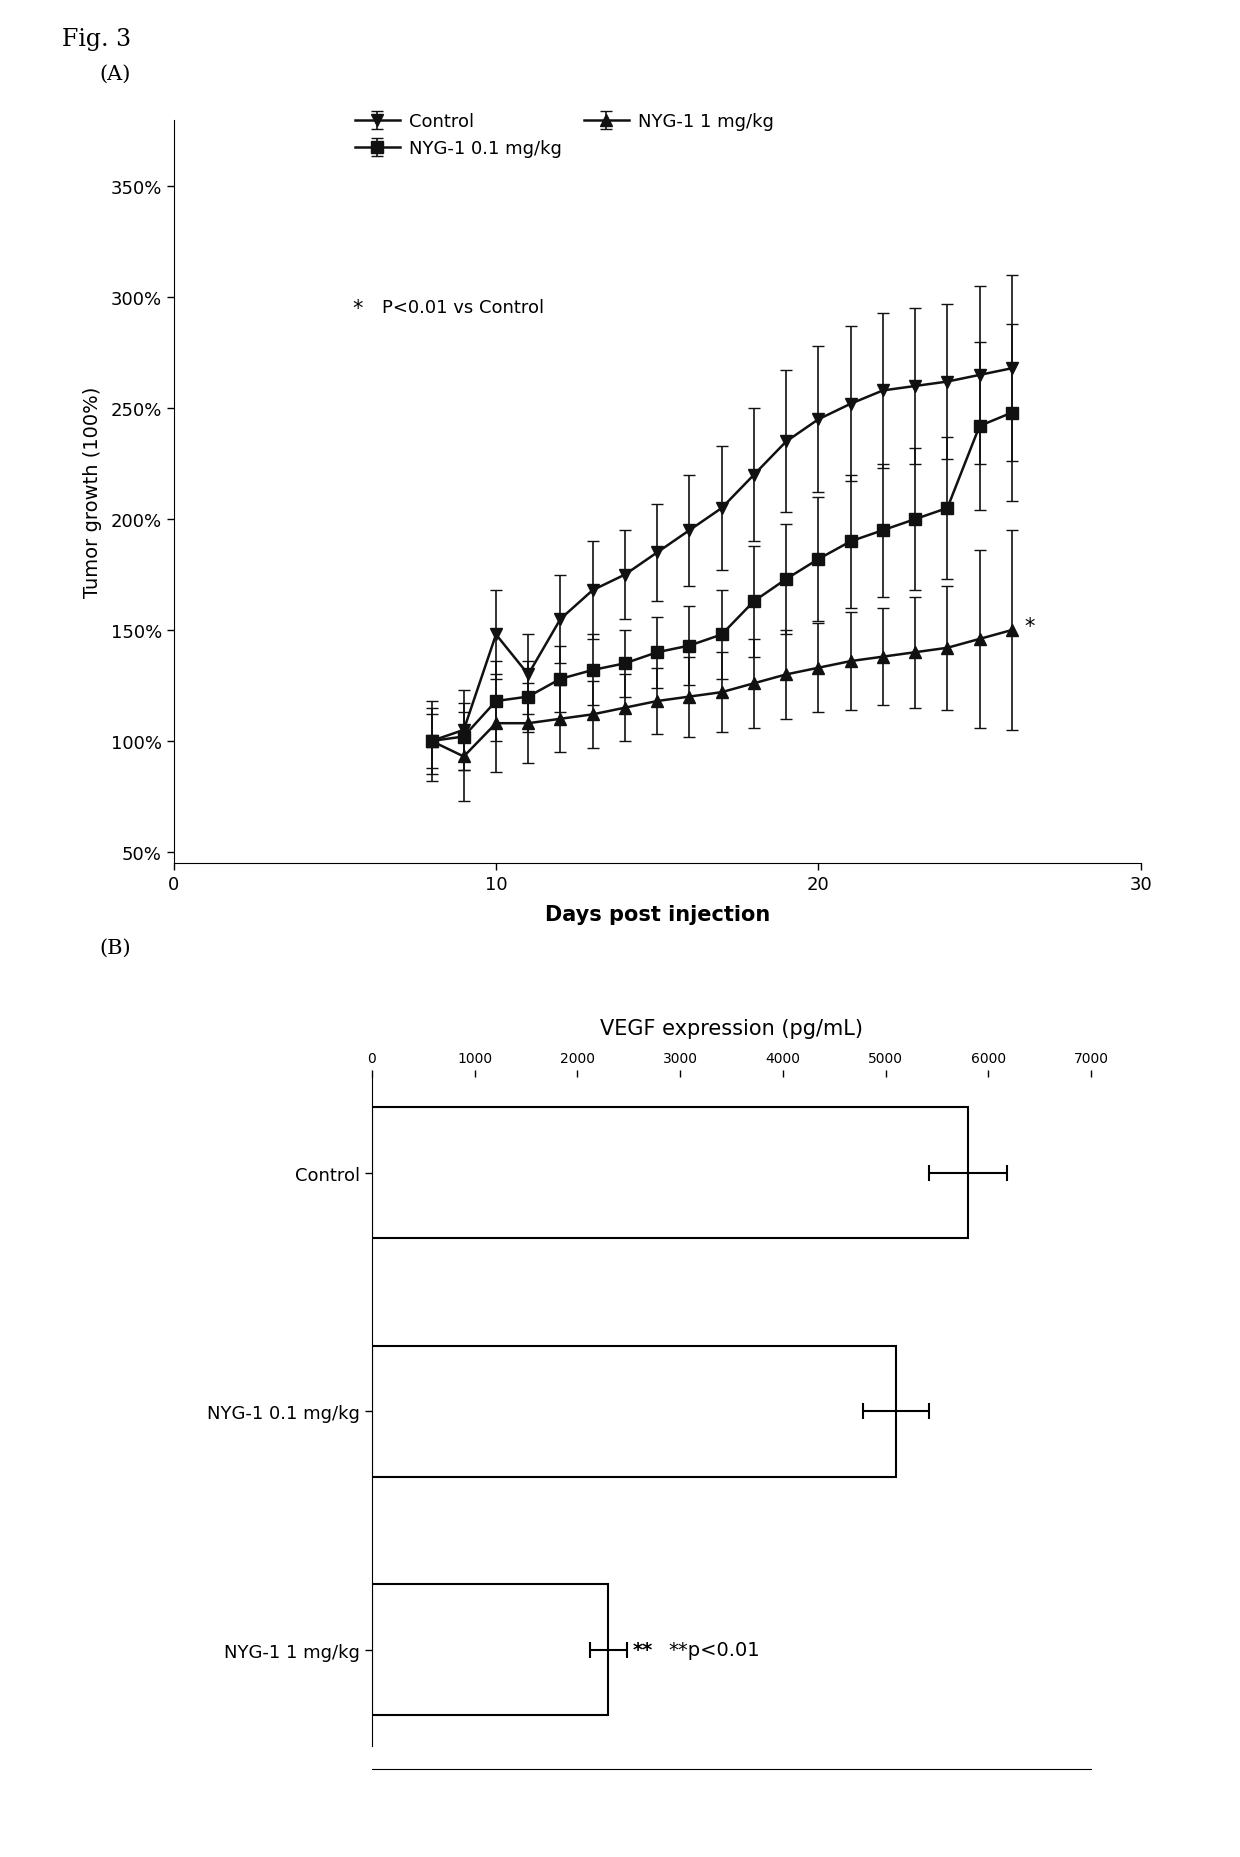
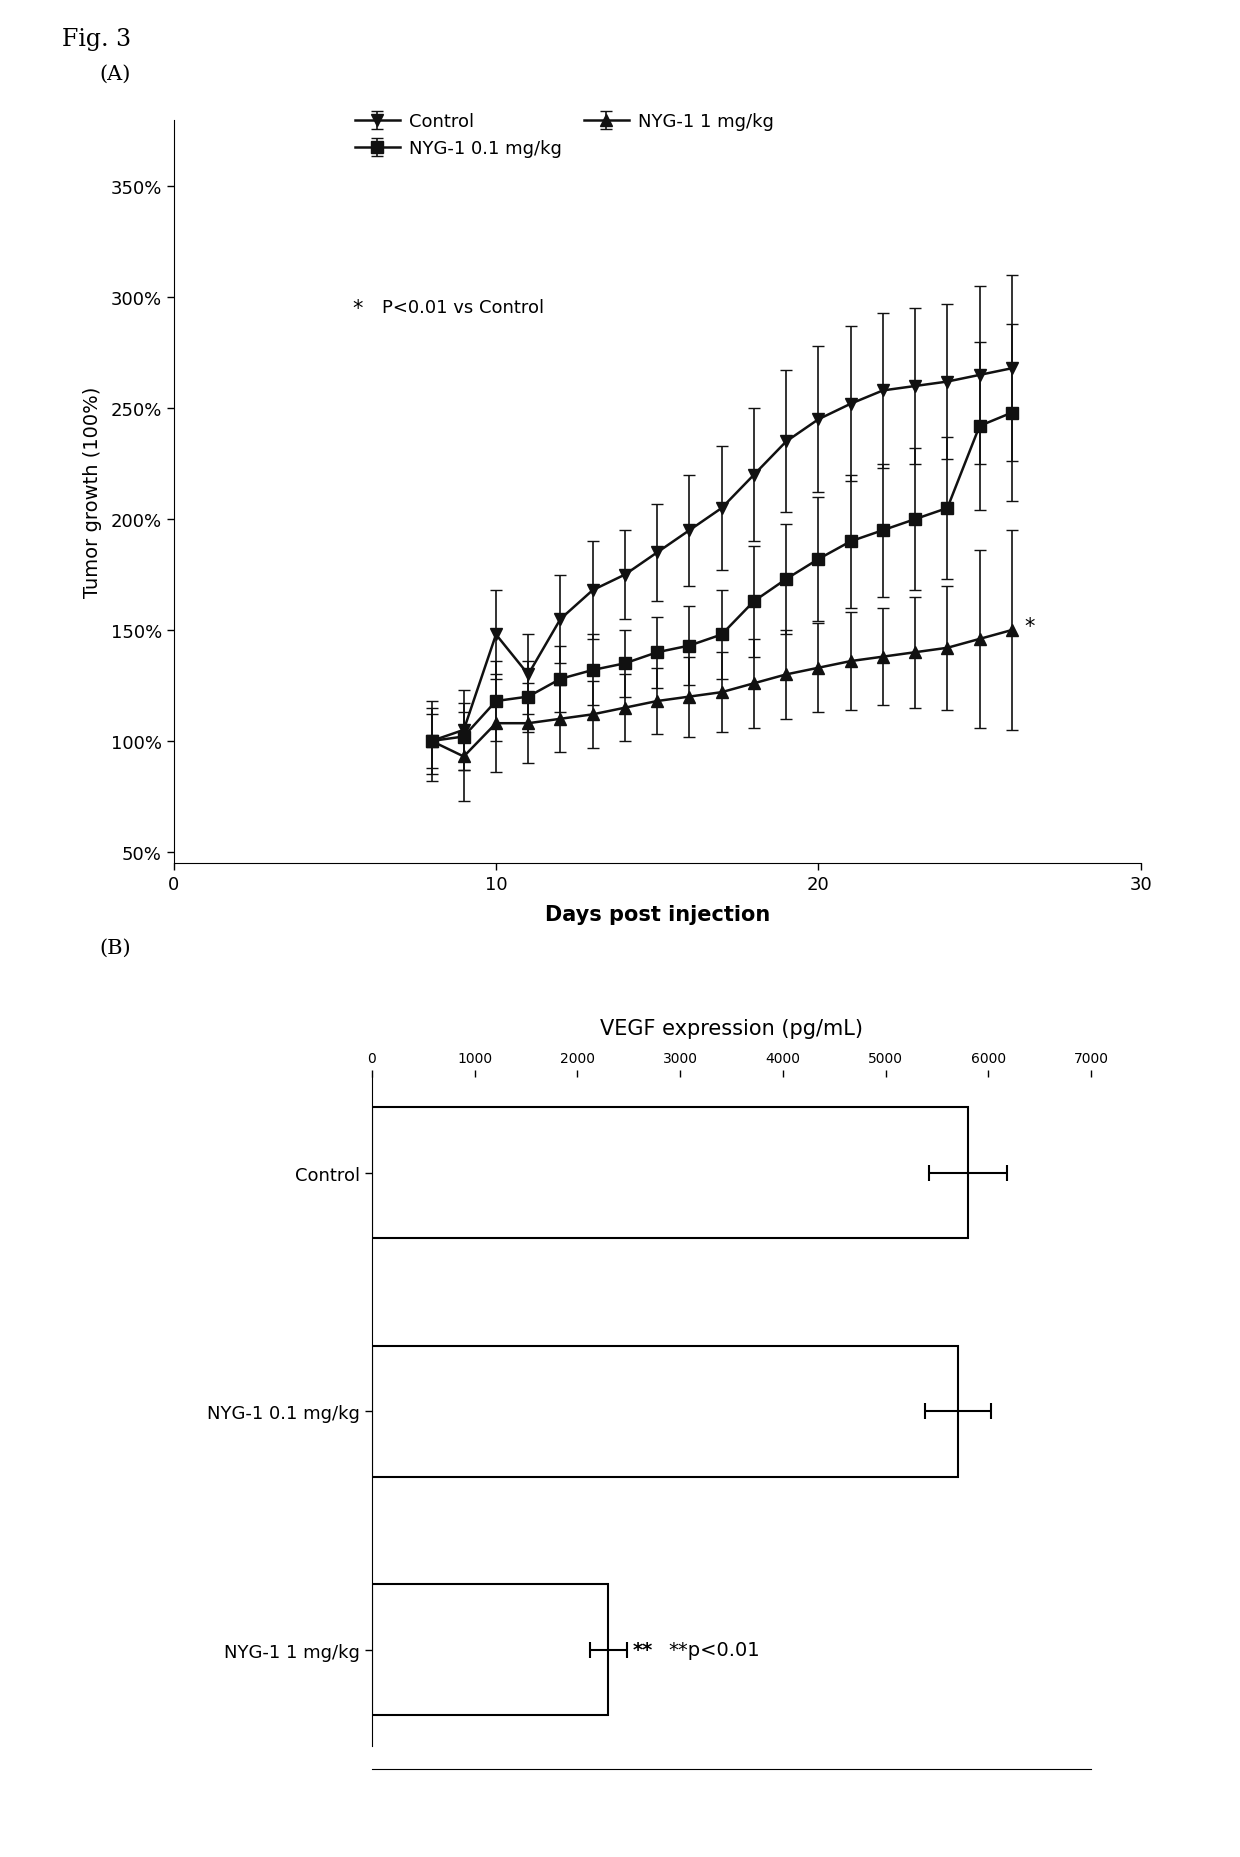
VEGF expression (pg/mL)/NYG-1 0.1 mg/kg: 5100 -> 5700
